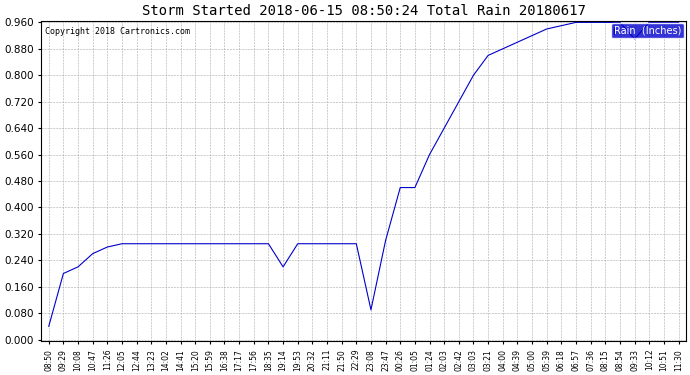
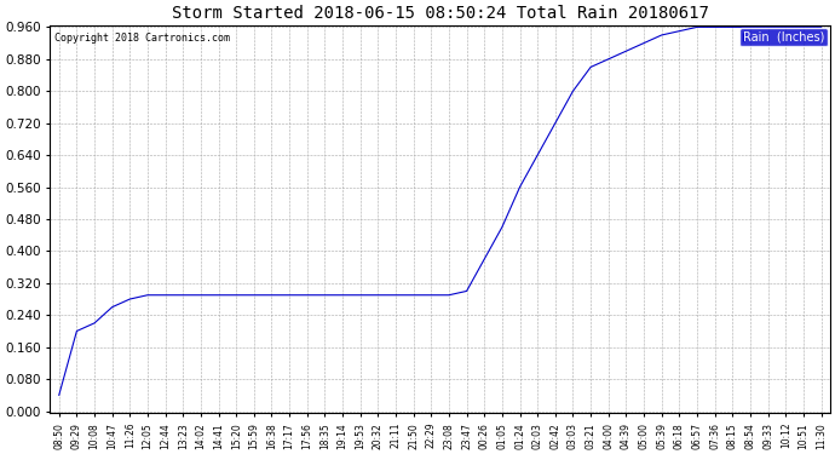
19:14: 0.22 -> 0.29
23:08: 0.09 -> 0.29
00:26: 0.46 -> 0.38
09:33: 0.91 -> 0.96
